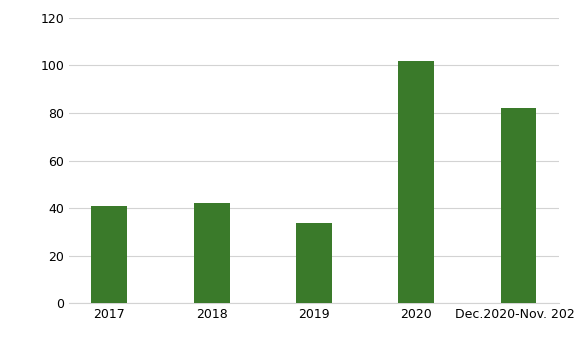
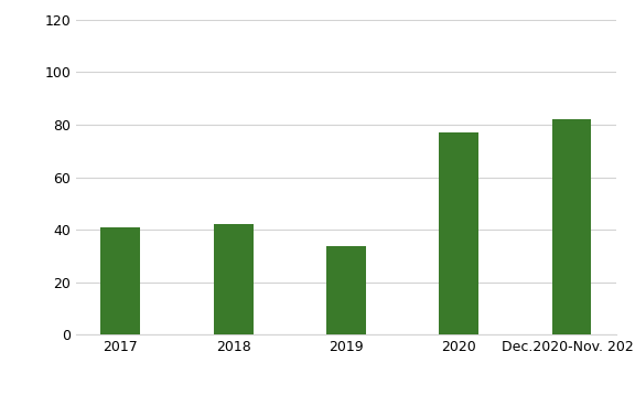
2020: 102 -> 77
